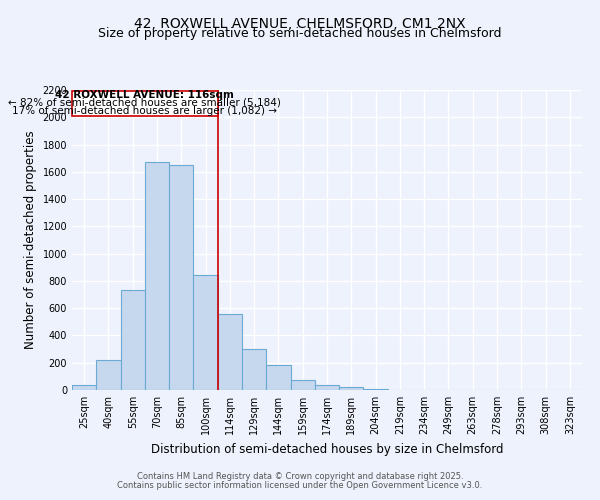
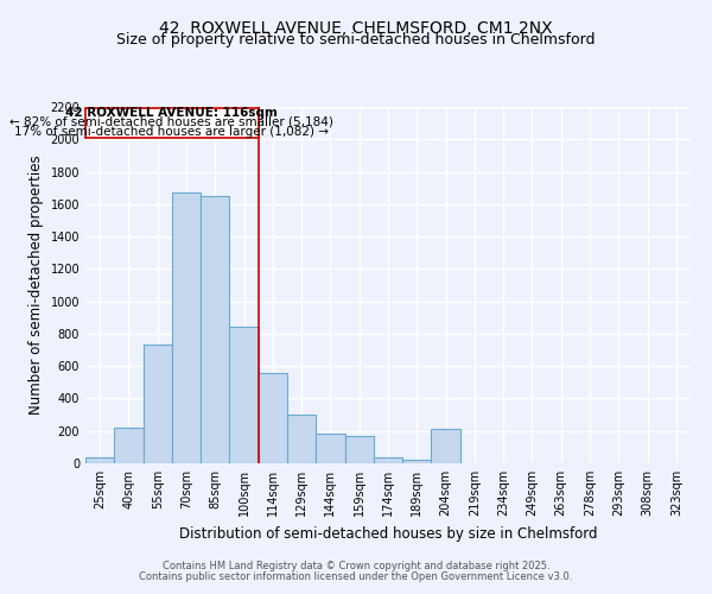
159sqm: 80 -> 170
204sqm: 10 -> 210
